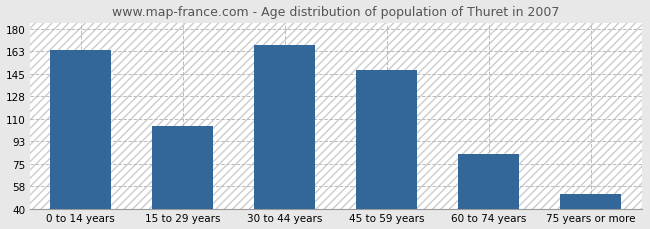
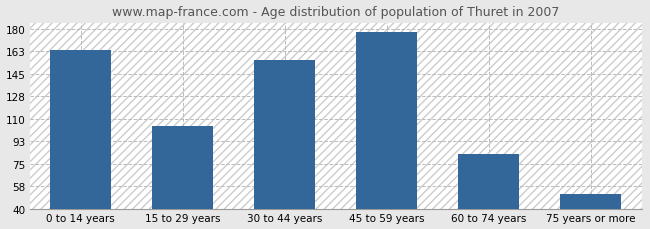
30 to 44 years: 168 -> 156
45 to 59 years: 148 -> 178
